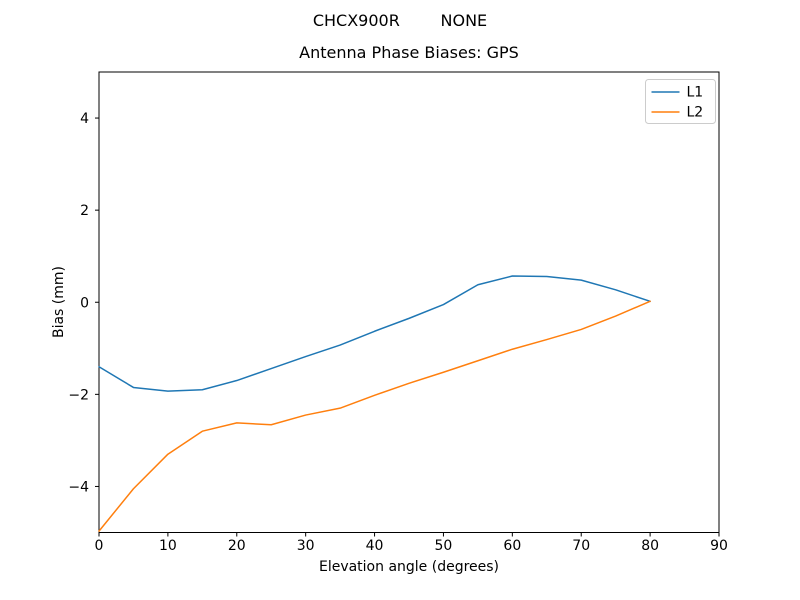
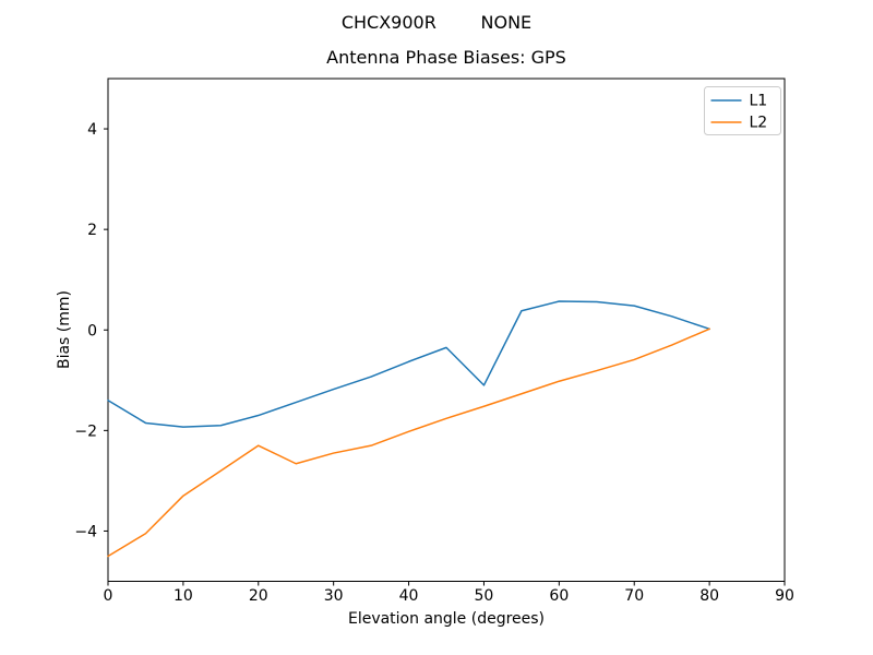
L2/0: -5.0 -> -4.5
L2/20: -2.6 -> -2.3
L1/50: -0.1 -> -1.1
